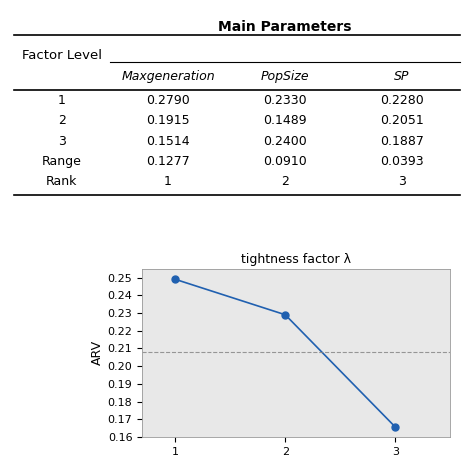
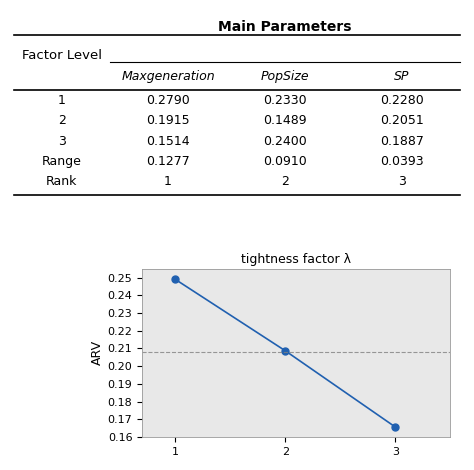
2: 0.229 -> 0.209
